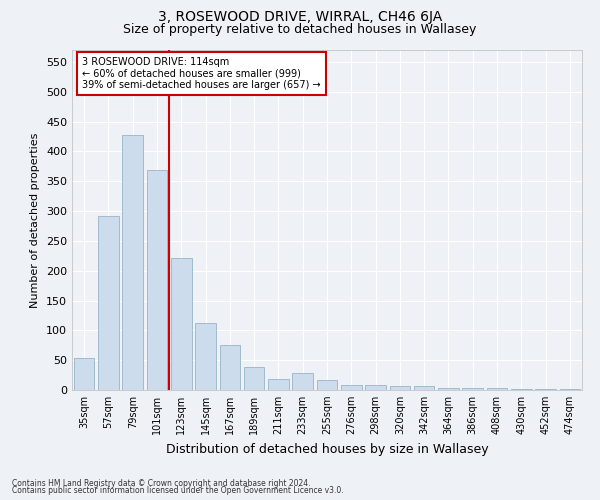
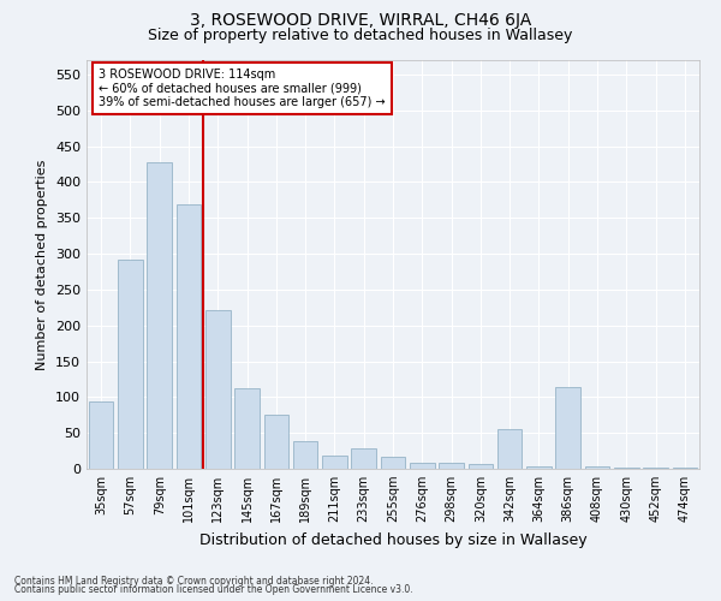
35sqm: 54 -> 94
342sqm: 7 -> 56
386sqm: 4 -> 114
